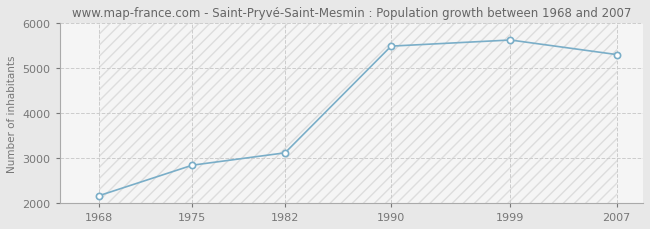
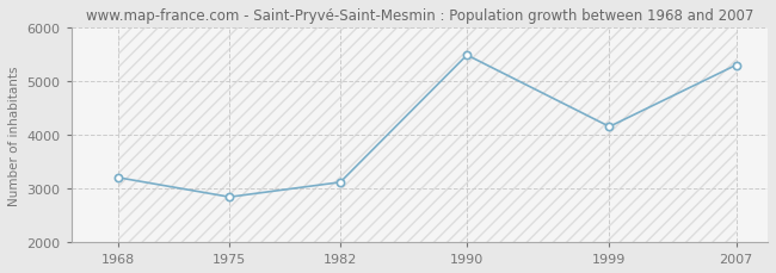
1968: 2170 -> 3200
1999: 5620 -> 4150
